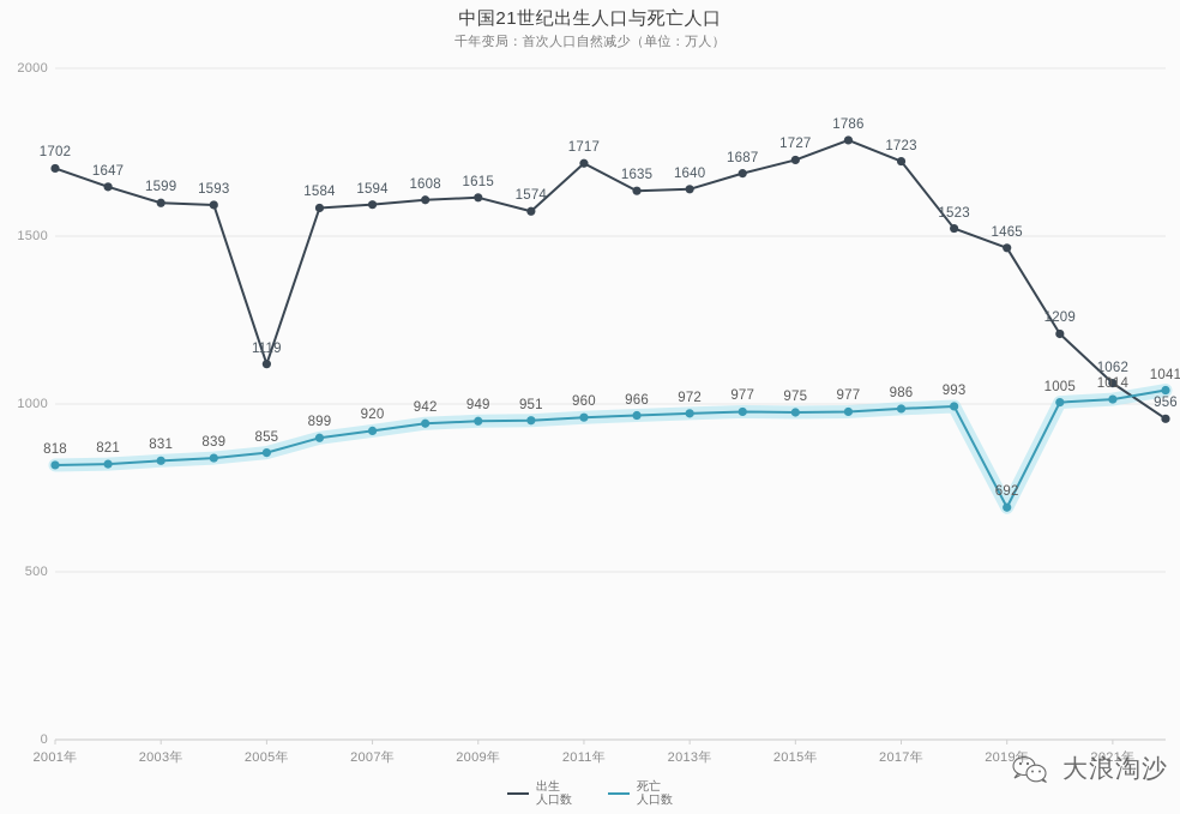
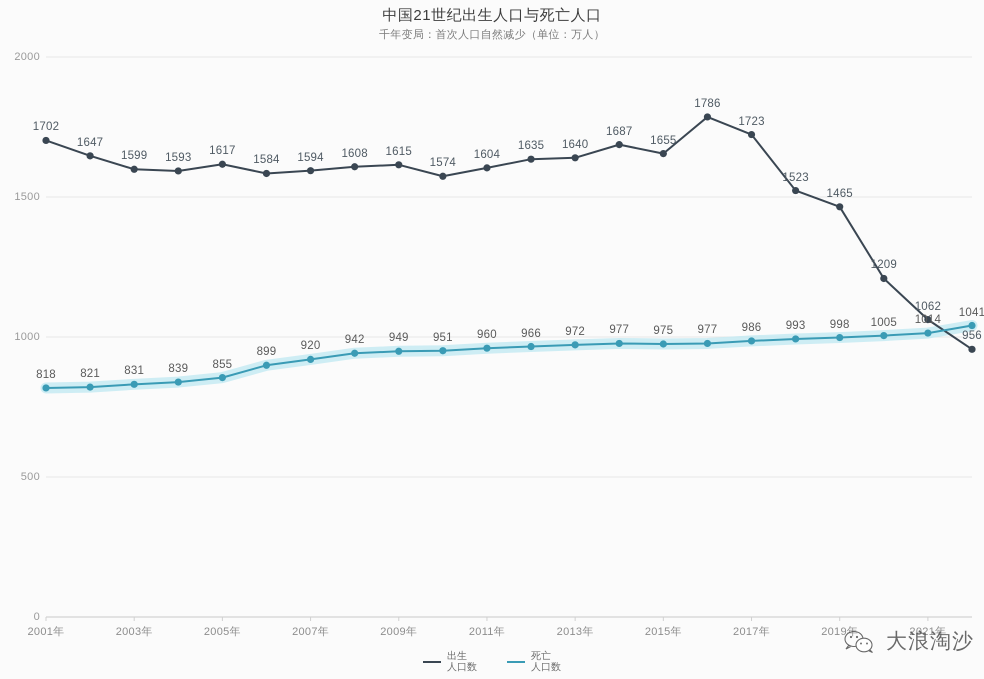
出生人口数/2005年: 1119 -> 1617
出生人口数/2011年: 1717 -> 1604
出生人口数/2015年: 1727 -> 1655
死亡人口数/2019年: 692 -> 998
